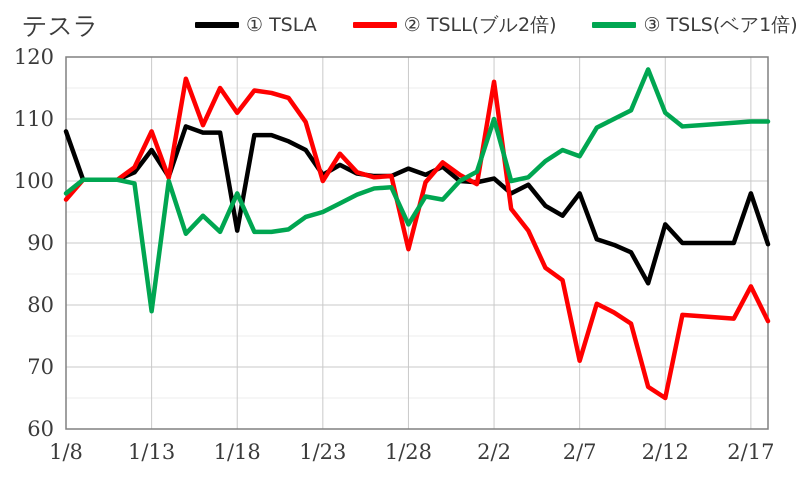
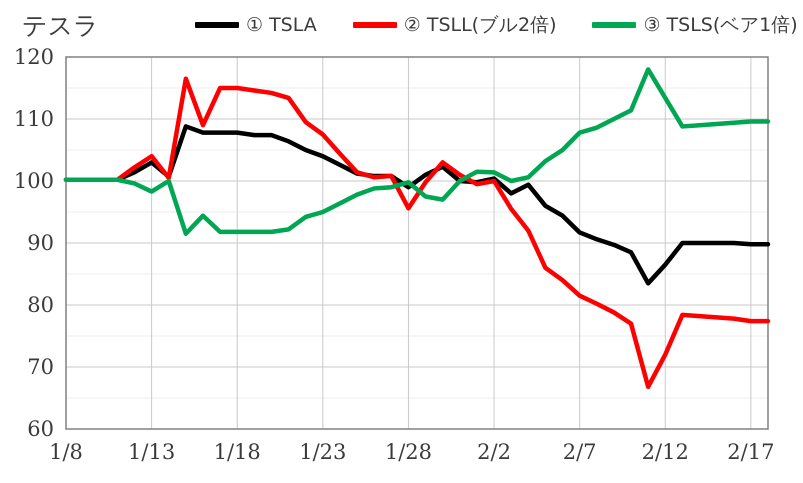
① TSLA/1/8: 108 -> 100
② TSLL(ブル2倍)/1/8: 97 -> 100
③ TSLS(ベア1倍)/1/8: 98 -> 100
① TSLA/1/13: 105 -> 103
② TSLL(ブル2倍)/1/13: 108 -> 104
③ TSLS(ベア1倍)/1/13: 79 -> 98
① TSLA/1/18: 92 -> 108
② TSLL(ブル2倍)/1/18: 111 -> 115
③ TSLS(ベア1倍)/1/18: 98 -> 92
① TSLA/1/23: 101 -> 104
② TSLL(ブル2倍)/1/23: 100 -> 108
① TSLA/1/28: 102 -> 99
② TSLL(ブル2倍)/1/28: 89 -> 96
③ TSLS(ベア1倍)/1/28: 93 -> 100
② TSLL(ブル2倍)/2/2: 116 -> 100
③ TSLS(ベア1倍)/2/2: 110 -> 101
① TSLA/2/7: 98 -> 92
② TSLL(ブル2倍)/2/7: 71 -> 82
③ TSLS(ベア1倍)/2/7: 104 -> 108
① TSLA/2/12: 93 -> 86
② TSLL(ブル2倍)/2/12: 65 -> 72
③ TSLS(ベア1倍)/2/12: 111 -> 113
① TSLA/2/17: 98 -> 90
② TSLL(ブル2倍)/2/17: 83 -> 77
